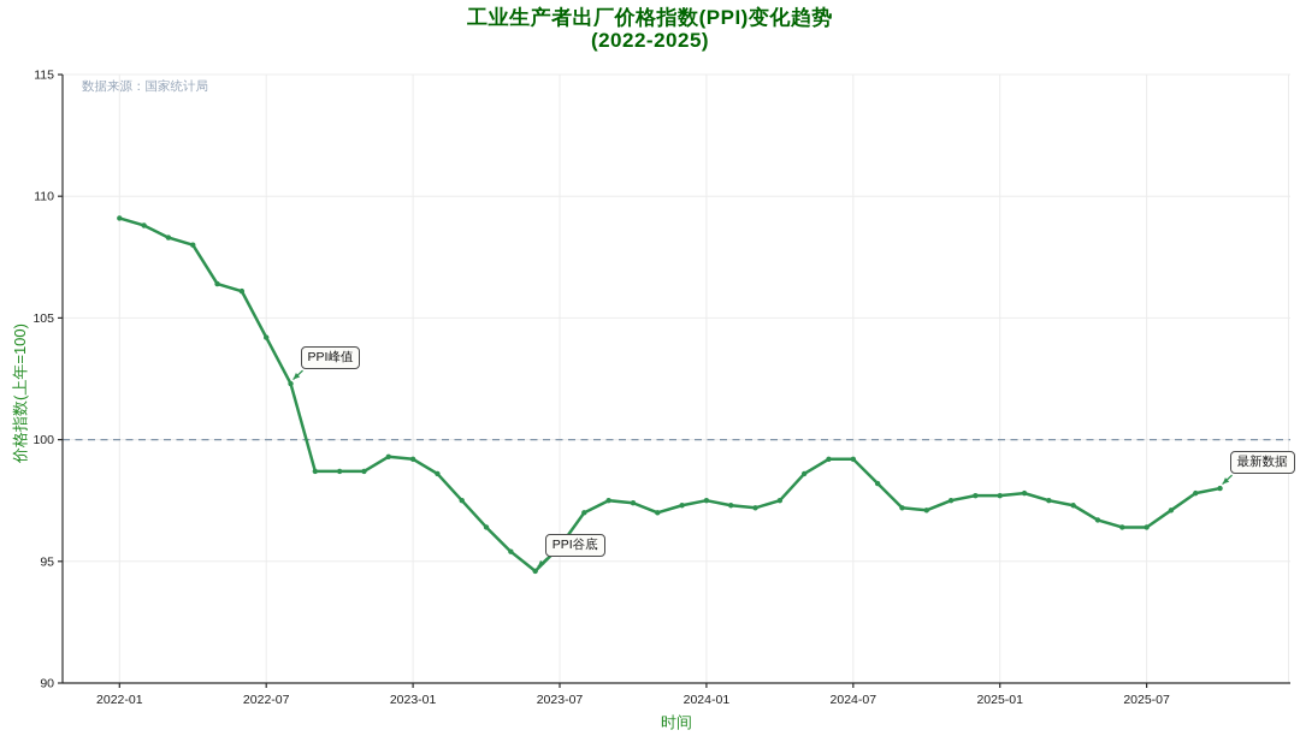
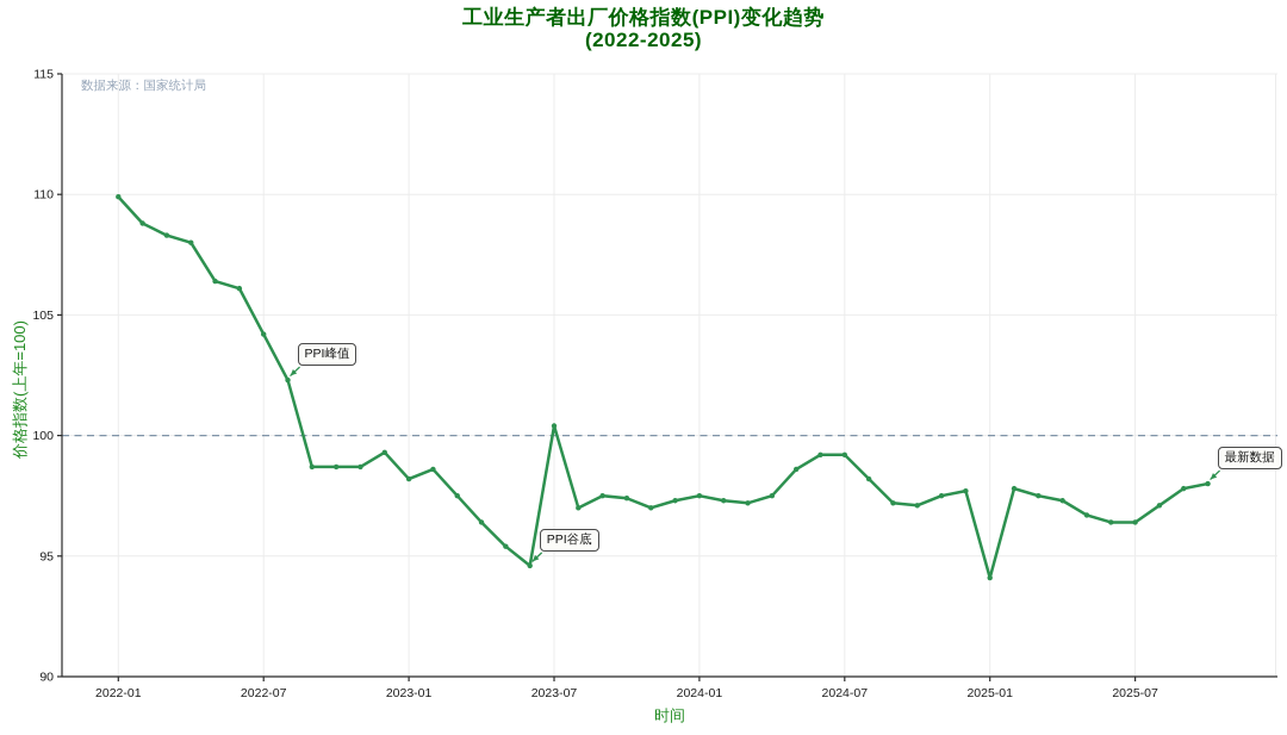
2022-01: 109.1 -> 109.9
2023-01: 99.2 -> 98.2
2023-07: 95.6 -> 100.4
2025-01: 97.7 -> 94.1
